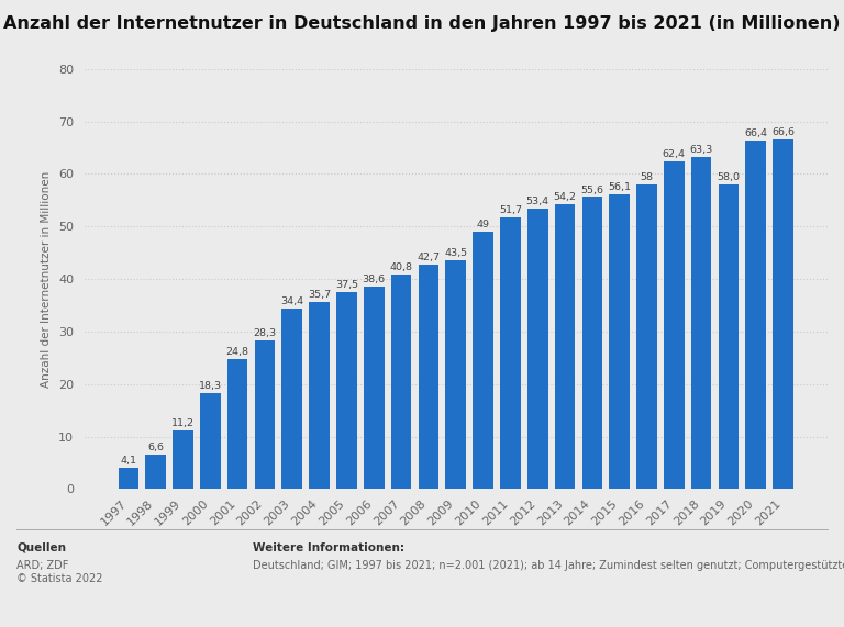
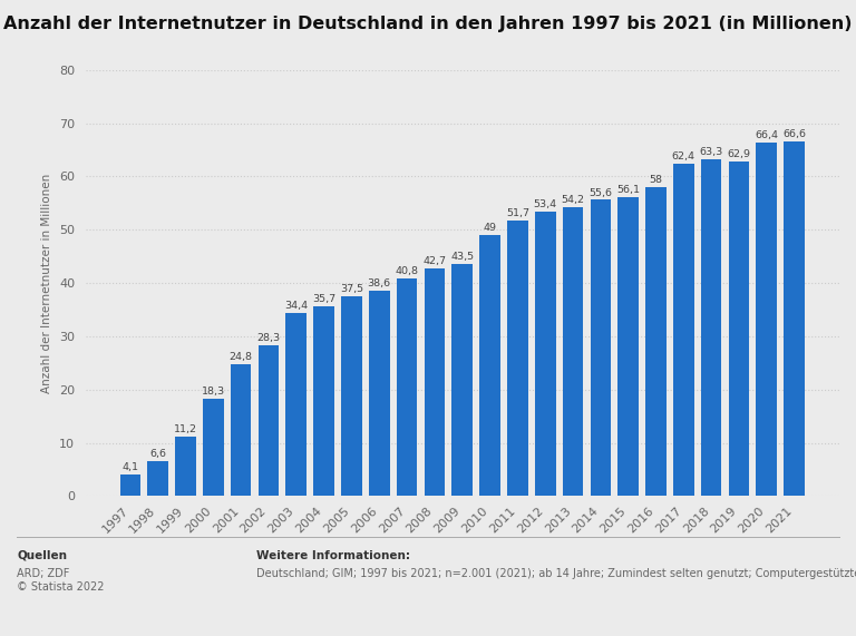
2019: 58,0 -> 62,9
